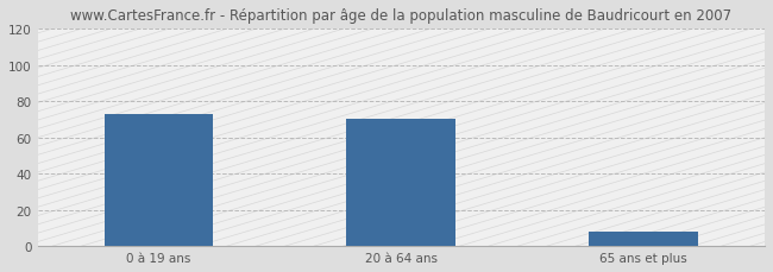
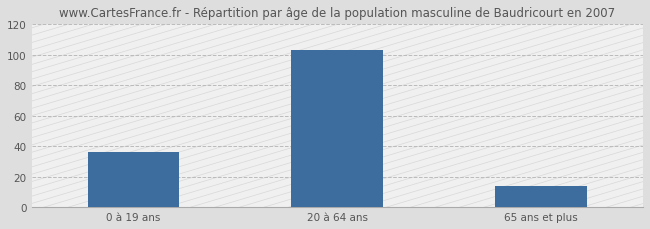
0 à 19 ans: 73 -> 36
20 à 64 ans: 70 -> 103
65 ans et plus: 8 -> 14
